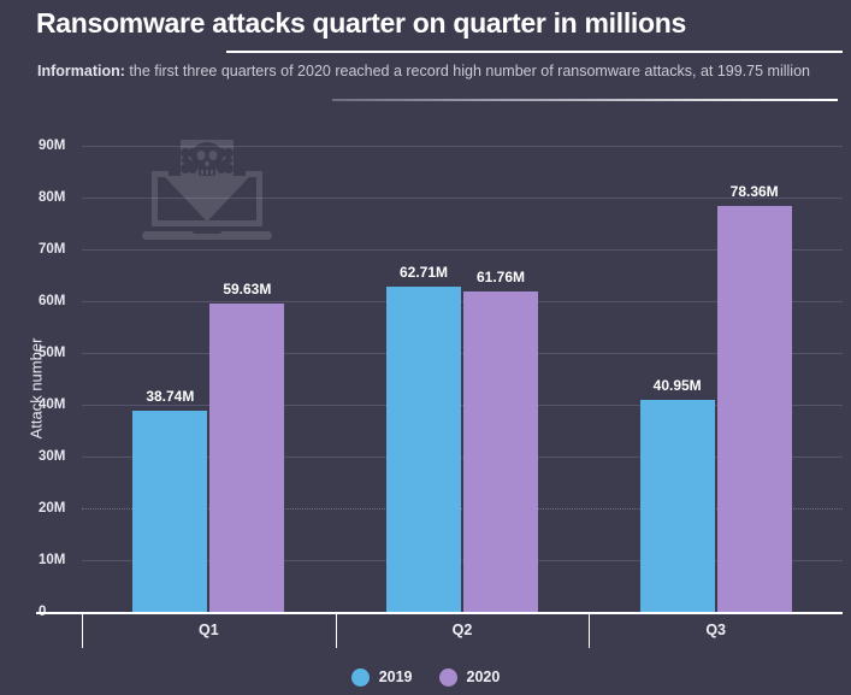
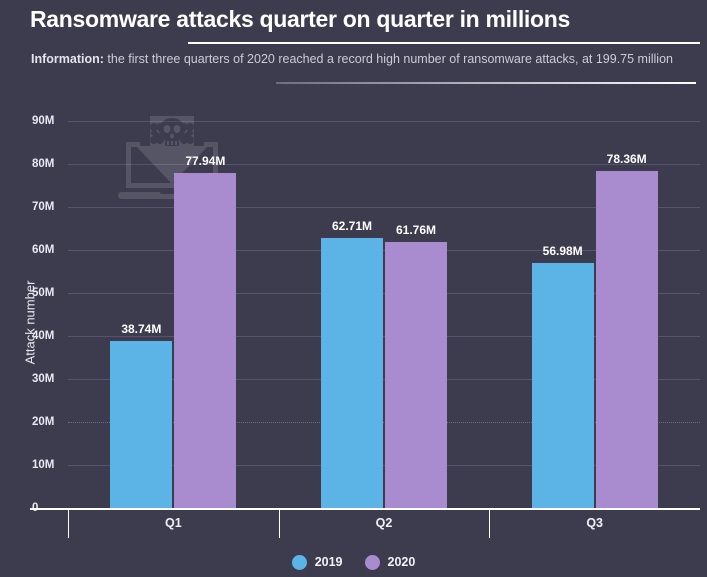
2020/Q1: 59.63M -> 77.94M
2019/Q3: 40.95M -> 56.98M
